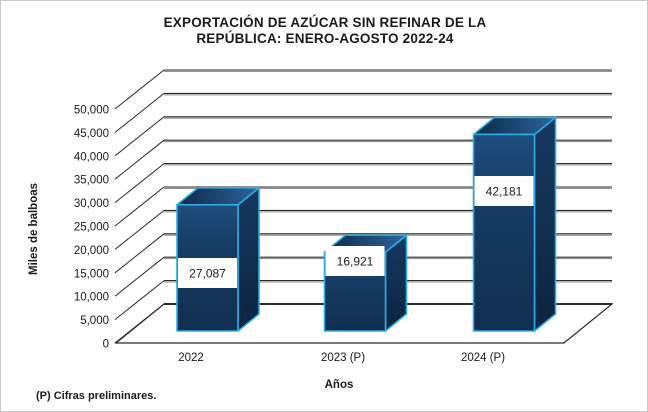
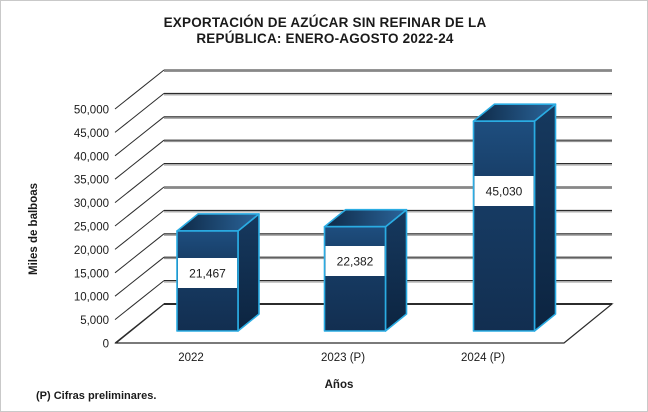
2022: 27,087 -> 21,467
2023 (P): 16,921 -> 22,382
2024 (P): 42,181 -> 45,030
